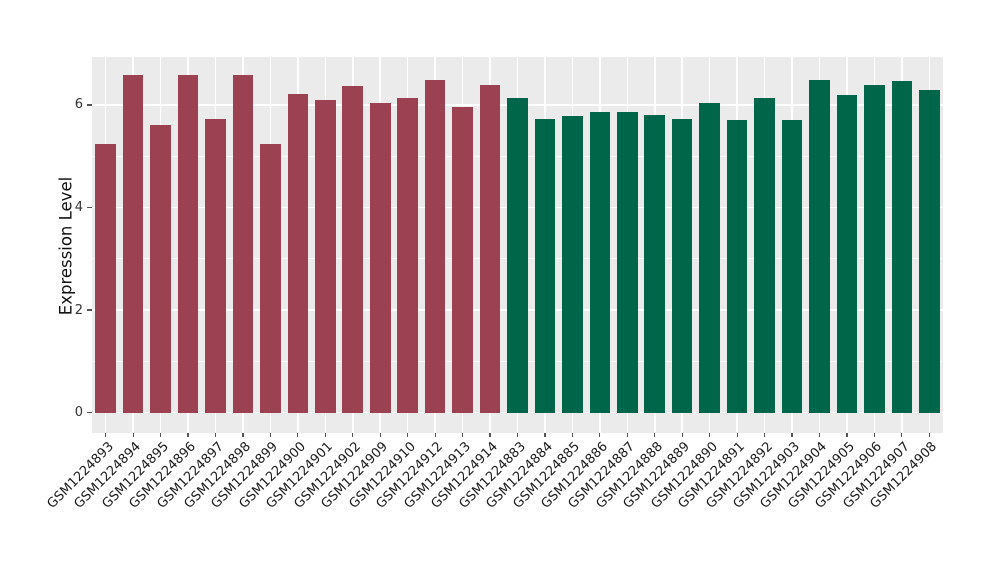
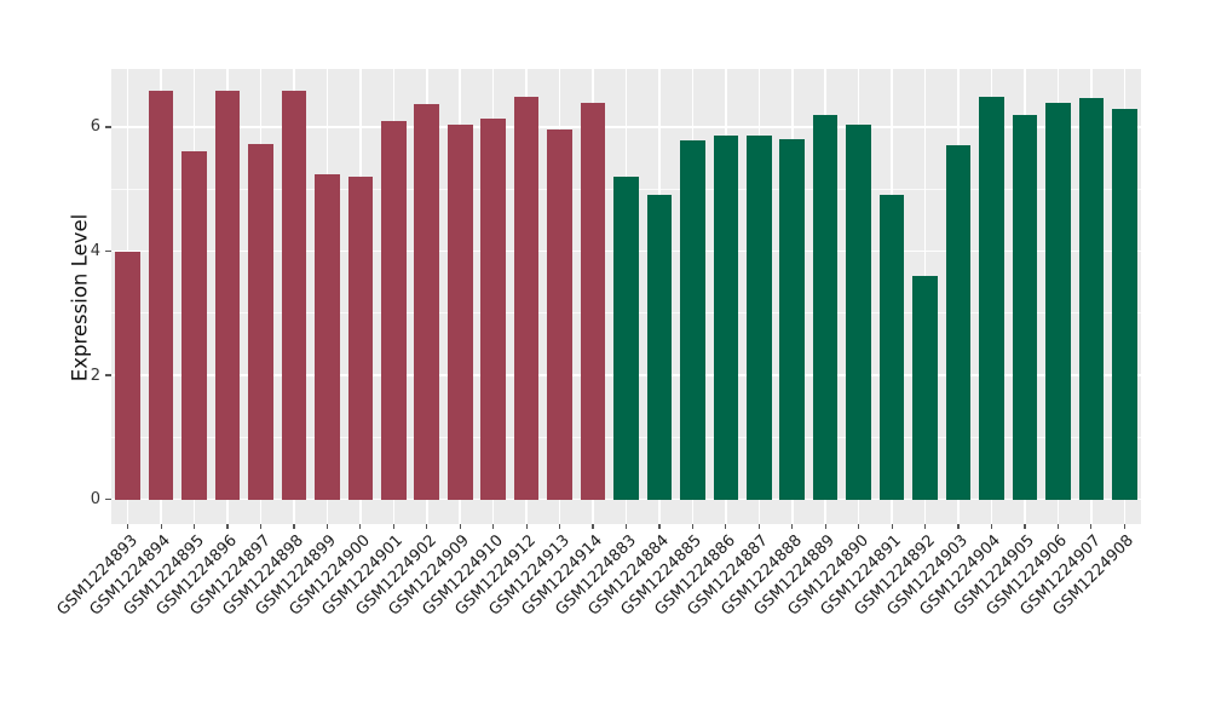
GSM1224893: 5.2 -> 4.0
GSM1224900: 6.2 -> 5.2
GSM1224883: 6.1 -> 5.2
GSM1224884: 5.7 -> 4.9
GSM1224889: 5.7 -> 6.2
GSM1224891: 5.7 -> 4.9
GSM1224892: 6.1 -> 3.6
